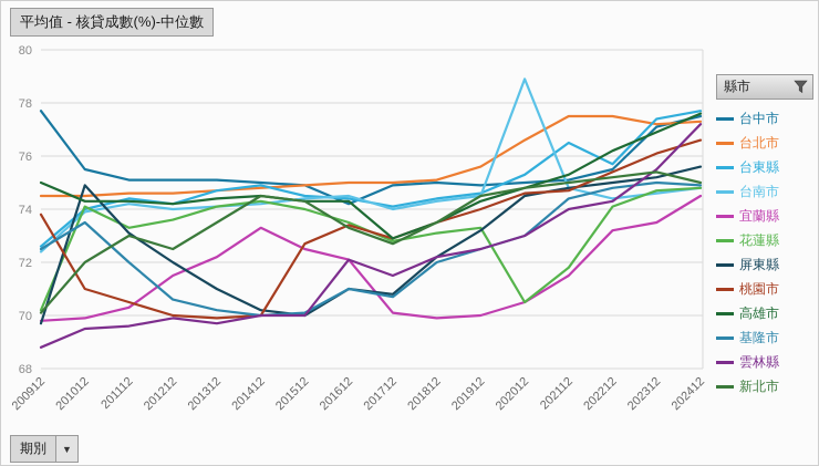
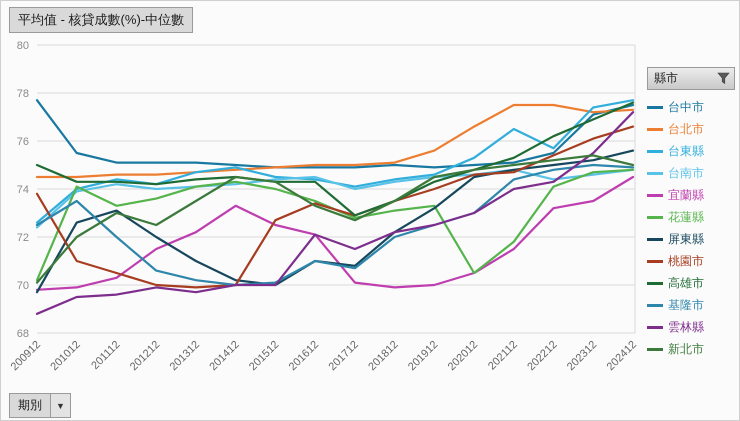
屏東縣/201012: 74.9 -> 72.6
台中市/201612: 74.2 -> 74.9
台南市/202012: 78.9 -> 74.6
